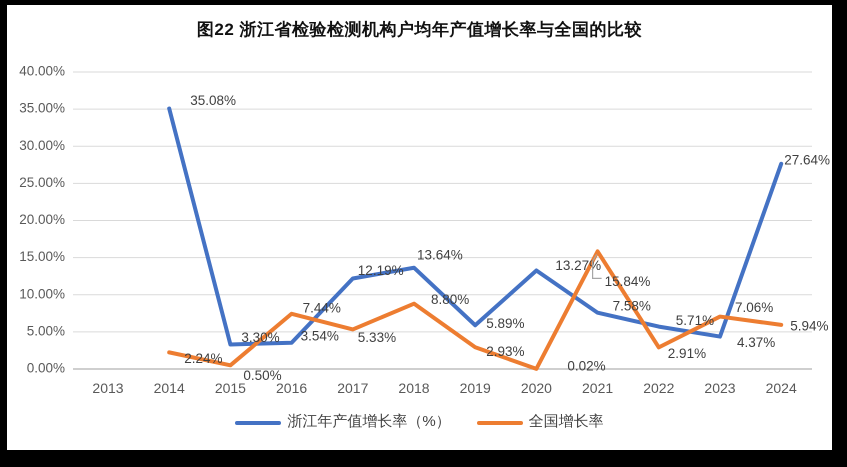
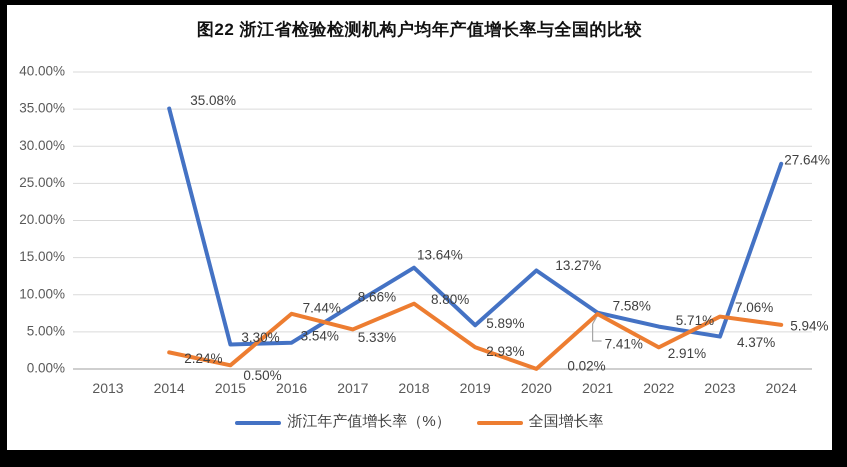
浙江年产值增长率（%）/2017: 12.19% -> 8.66%
全国增长率/2021: 15.84% -> 7.41%
